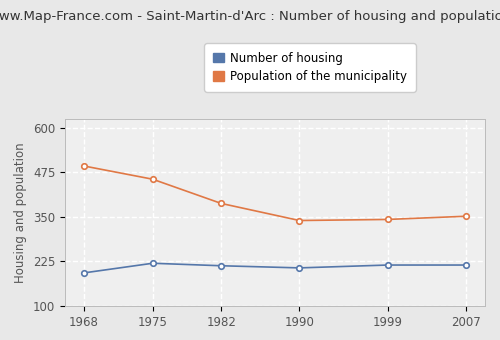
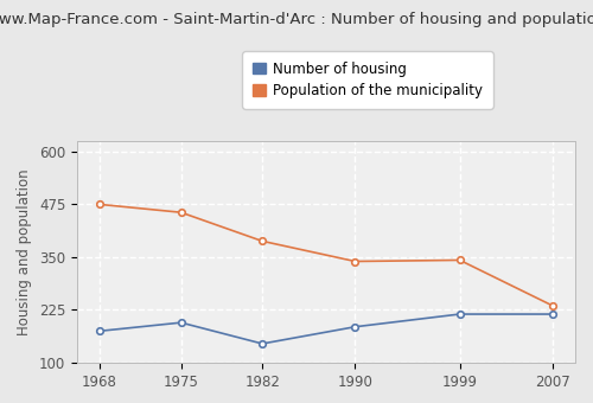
Number of housing/1968: 193 -> 175
Population of the municipality/1968: 493 -> 475
Number of housing/1975: 220 -> 195
Number of housing/1982: 213 -> 145
Number of housing/1990: 207 -> 185
Population of the municipality/2007: 352 -> 235
